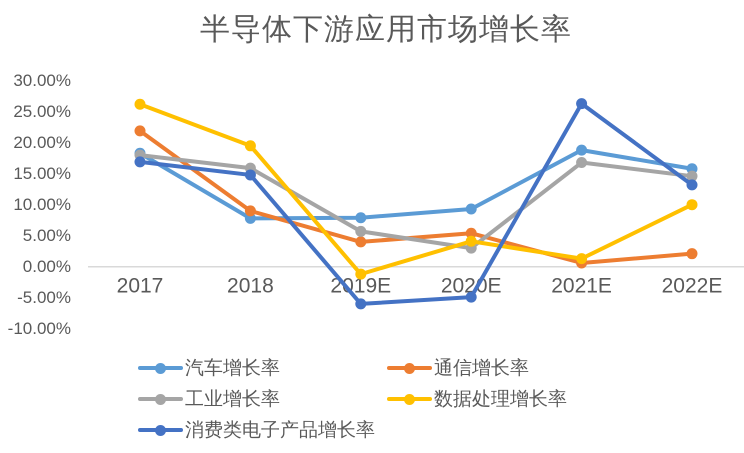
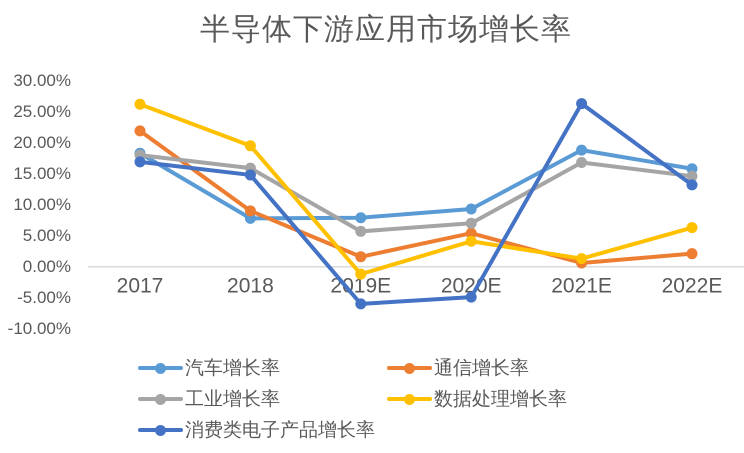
通信增长率/2019E: 4% -> 2%
工业增长率/2020E: 3% -> 7%
数据处理增长率/2022E: 10% -> 6%
